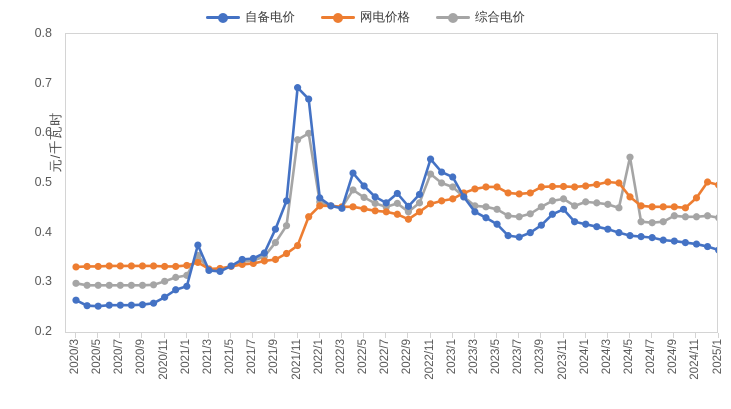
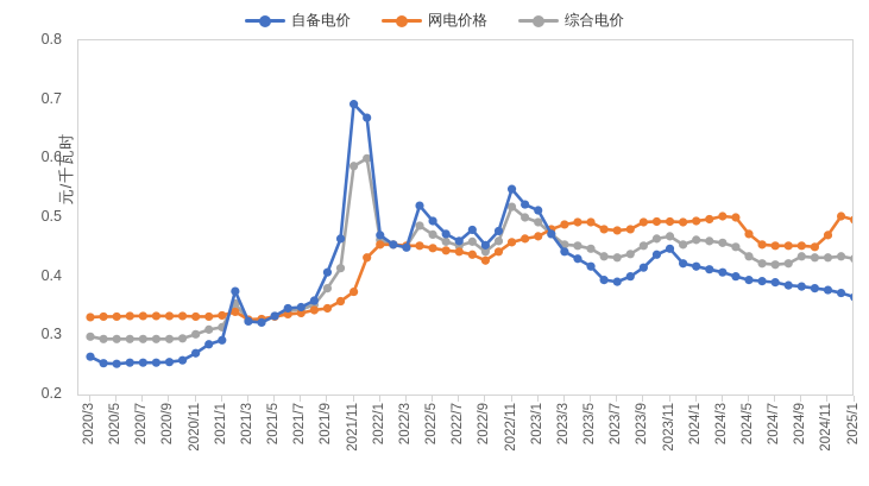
综合电价/2024/5: 0.55 -> 0.43
